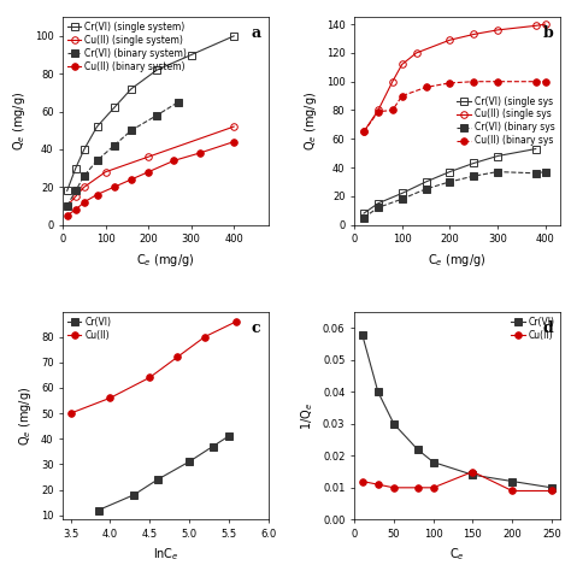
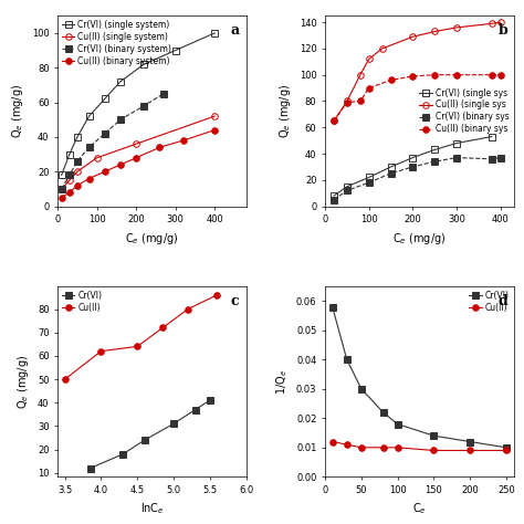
Cu(II)/4.0: 56 -> 62
Cu(II)/150: 0.015 -> 0.009
